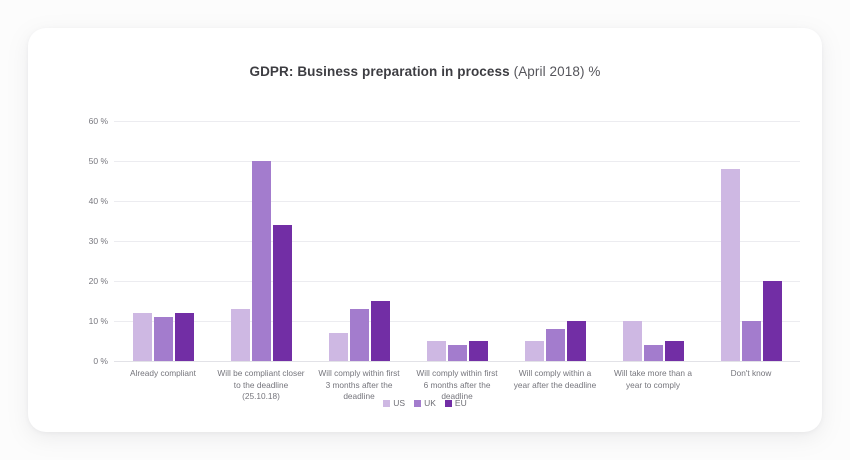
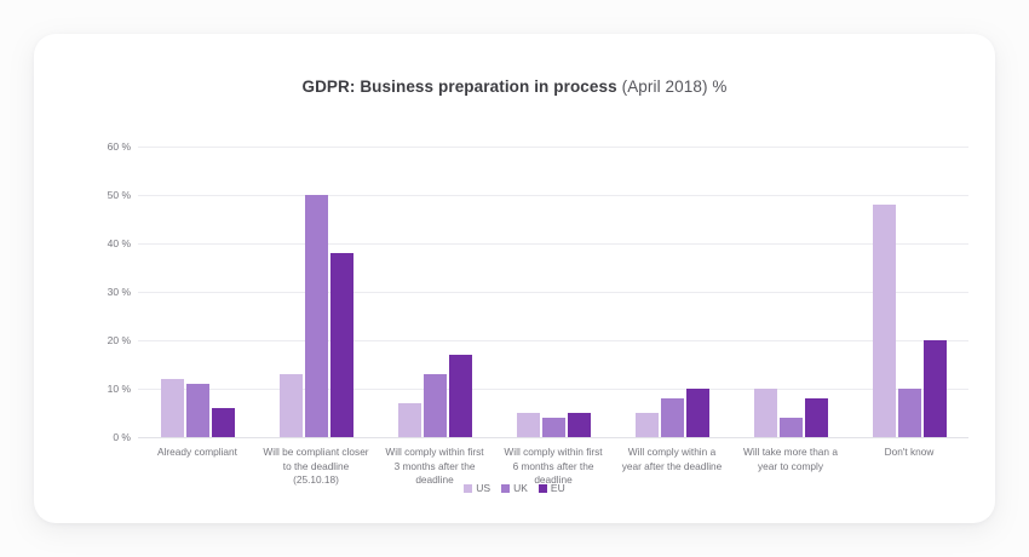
EU/Already compliant: 12% -> 6%
EU/Will be compliant closer to the deadline (25.10.18): 34% -> 38%
EU/Will comply within first 3 months after the deadline: 15% -> 17%
EU/Will take more than a year to comply: 5% -> 8%
